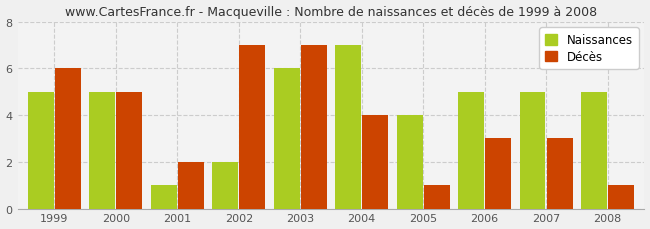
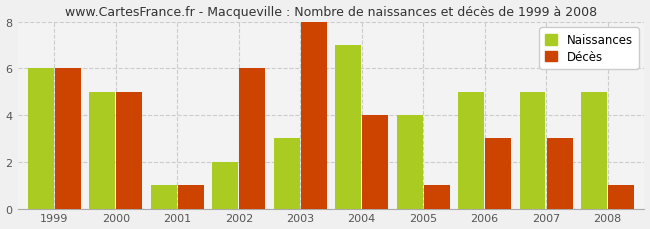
Naissances/1999: 5 -> 6
Décès/2001: 2 -> 1
Décès/2002: 7 -> 6
Naissances/2003: 6 -> 3
Décès/2003: 7 -> 8
